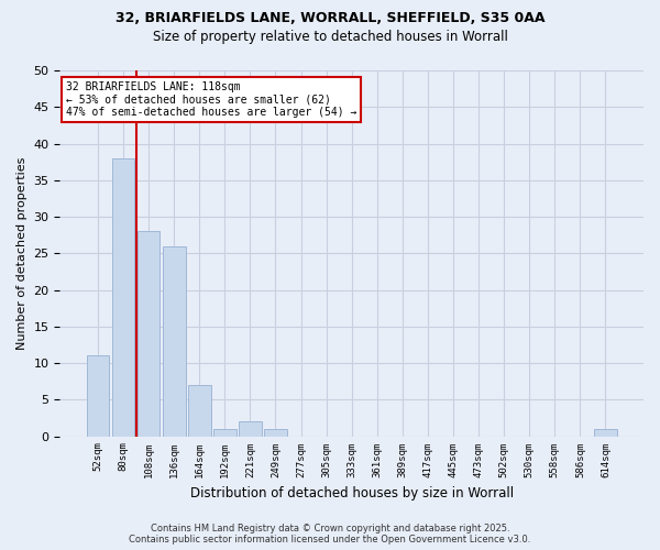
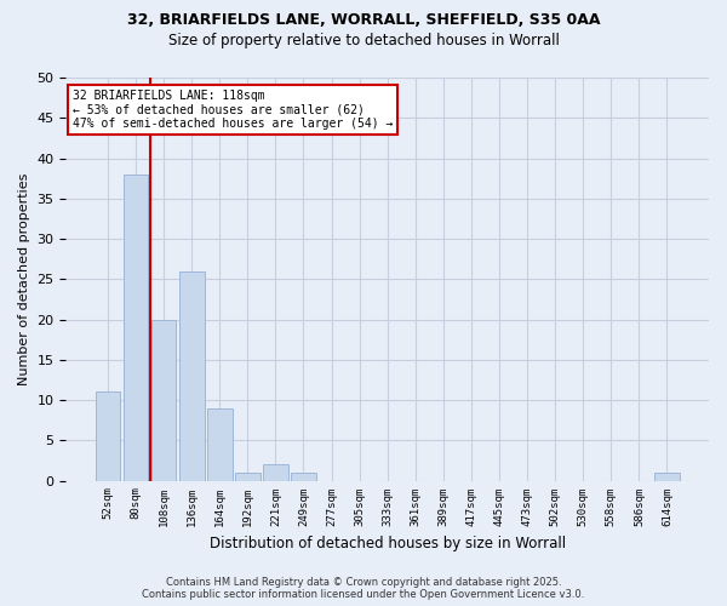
108sqm: 28 -> 20
164sqm: 7 -> 9
